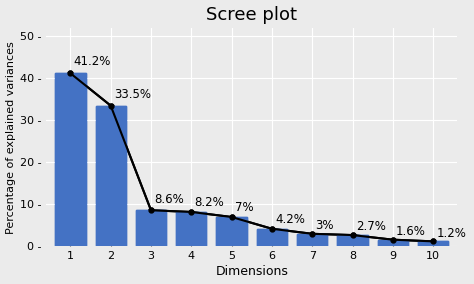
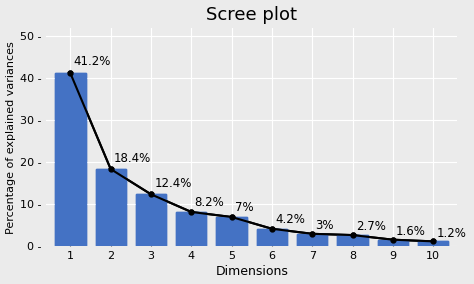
2: 33.5% -> 18.4%
3: 8.6% -> 12.4%
